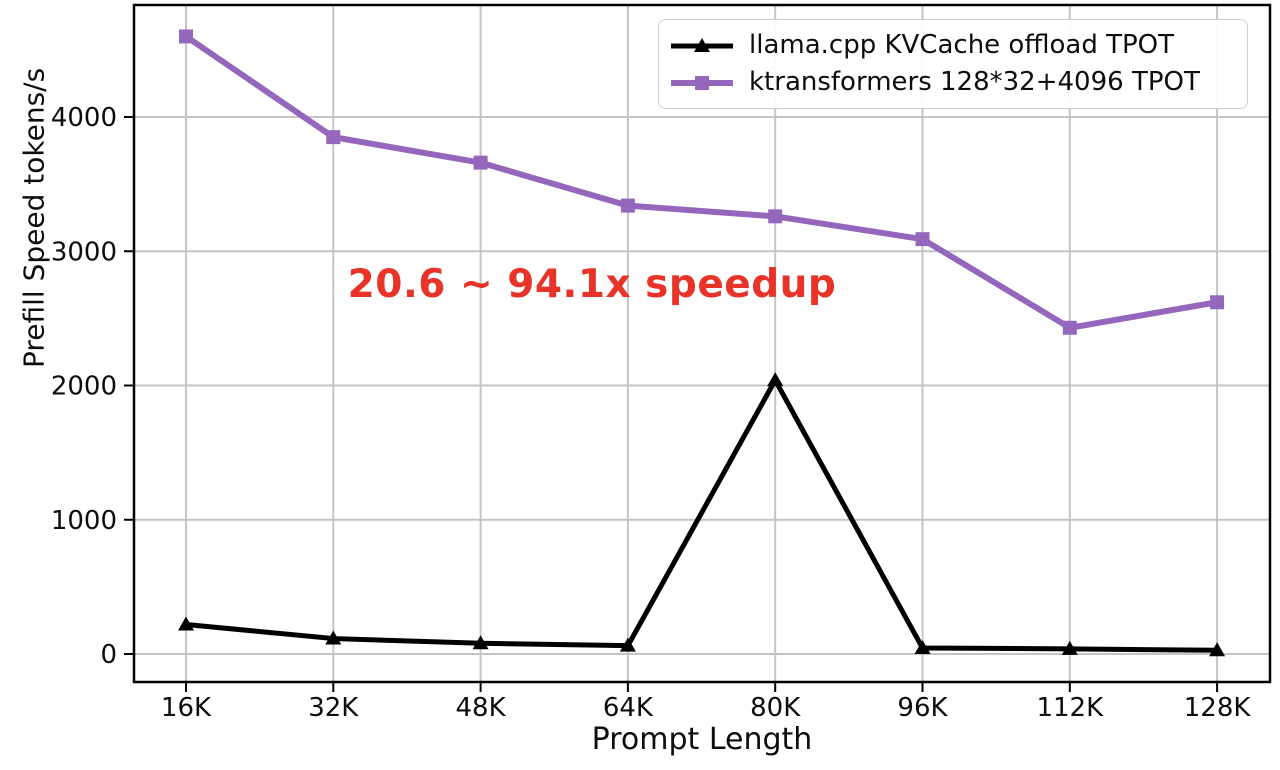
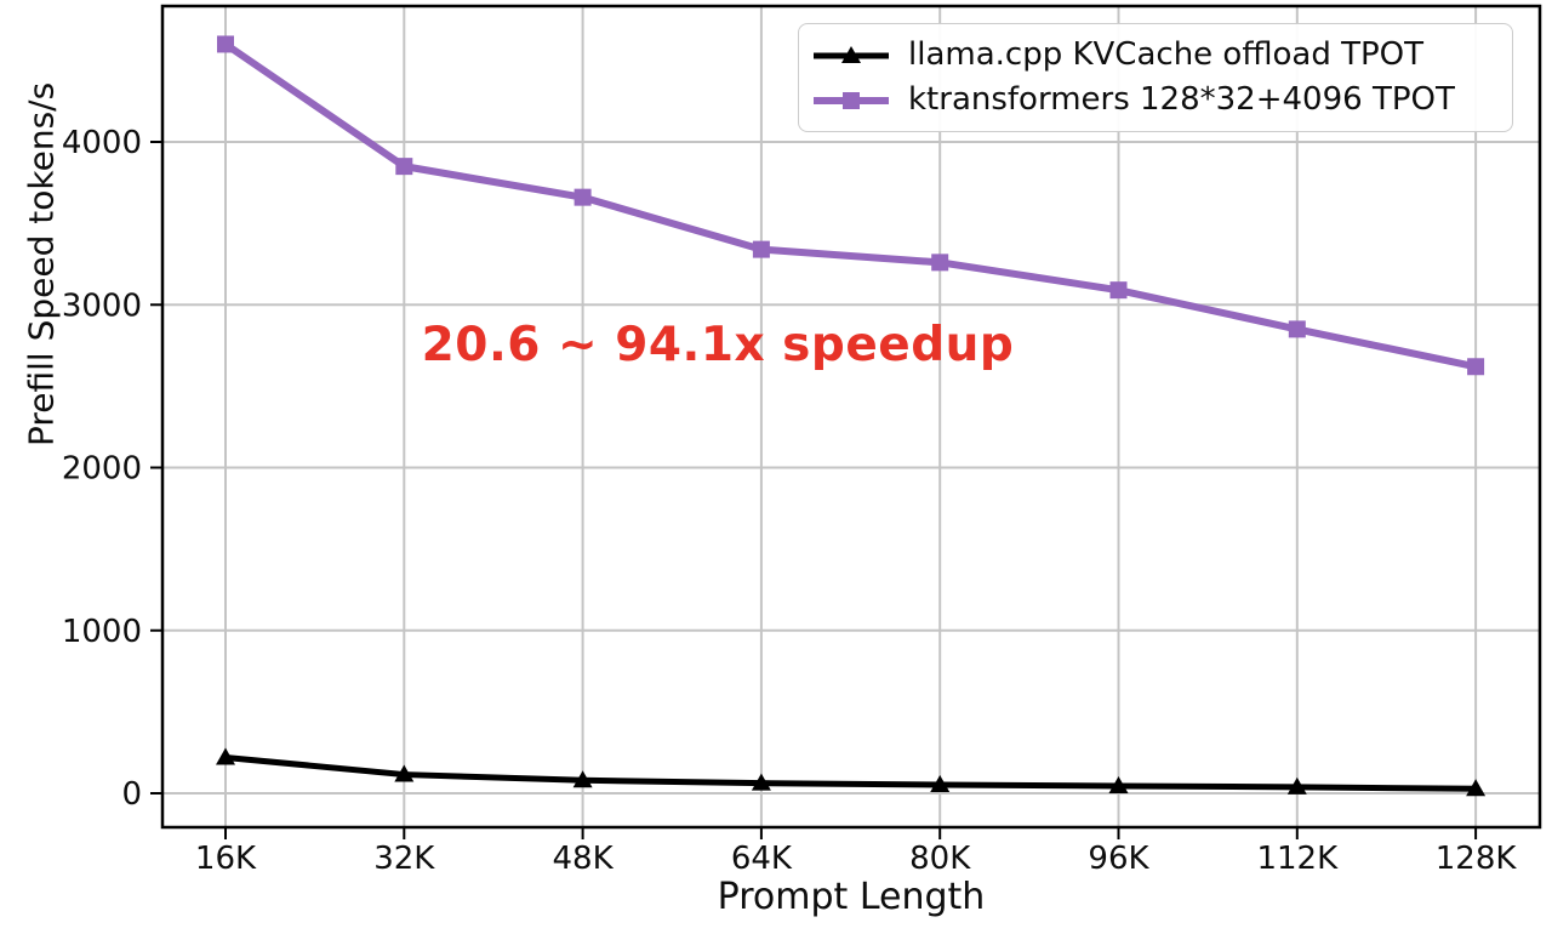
llama.cpp KVCache offload TPOT/80K: 2040 -> 50
ktransformers 128*32+4096 TPOT/112K: 2430 -> 2850
